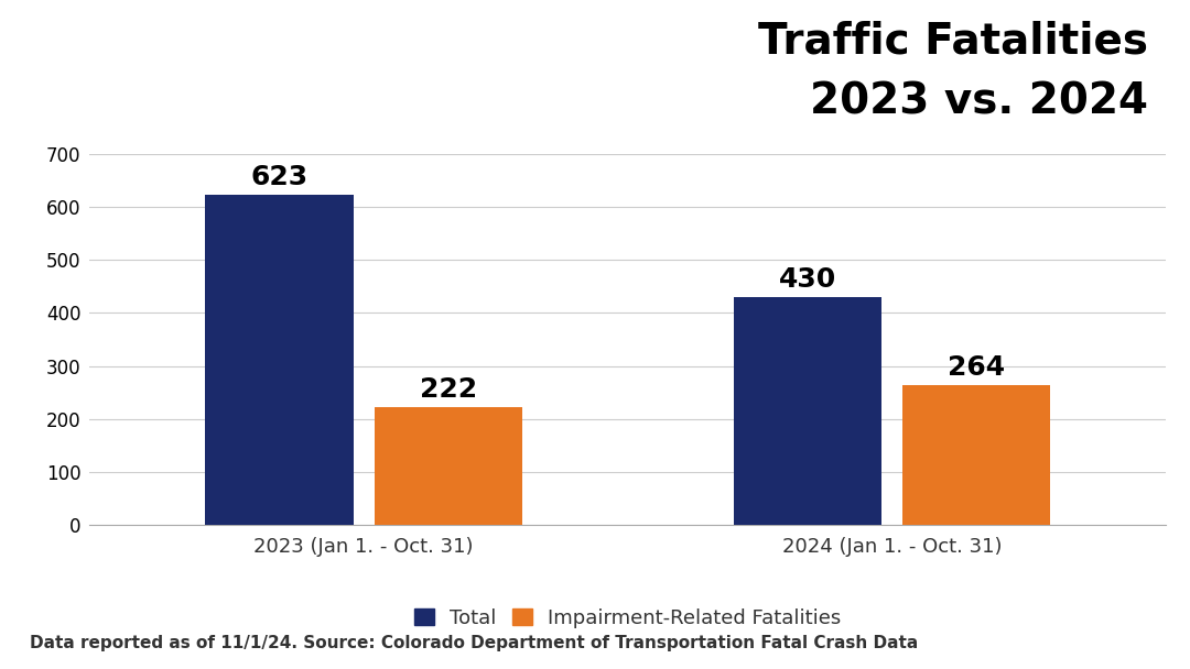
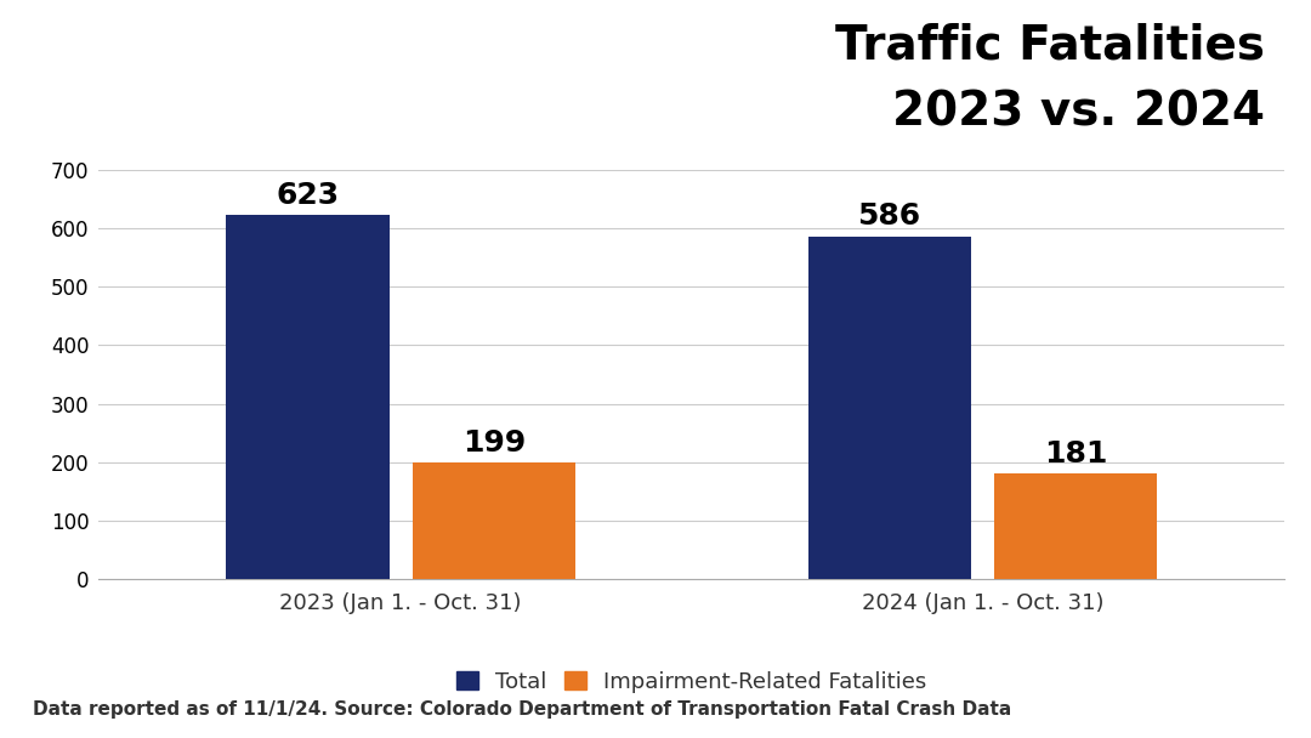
Impairment-Related Fatalities/2023 (Jan 1. - Oct. 31): 222 -> 199
Total/2024 (Jan 1. - Oct. 31): 430 -> 586
Impairment-Related Fatalities/2024 (Jan 1. - Oct. 31): 264 -> 181
